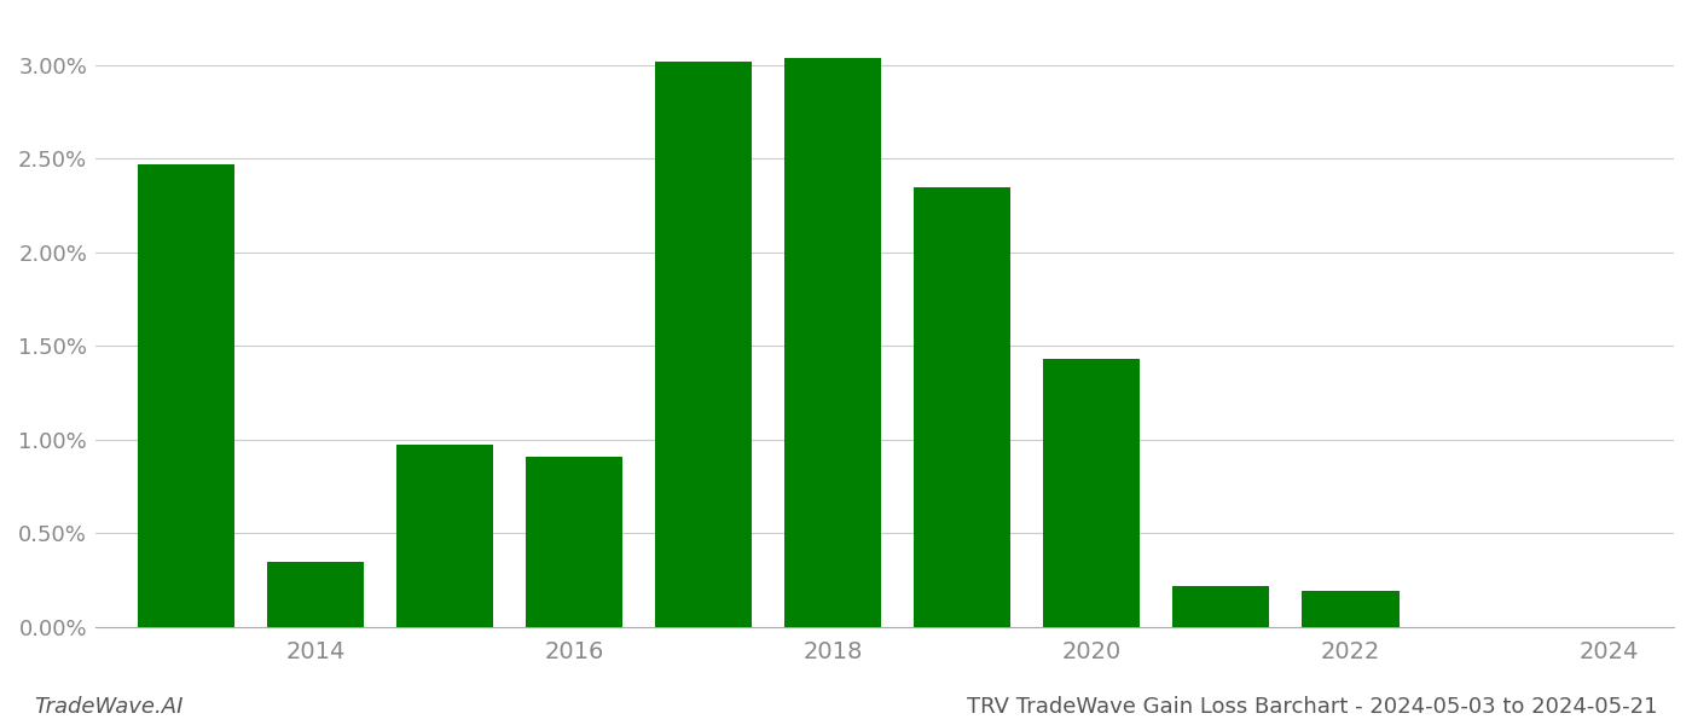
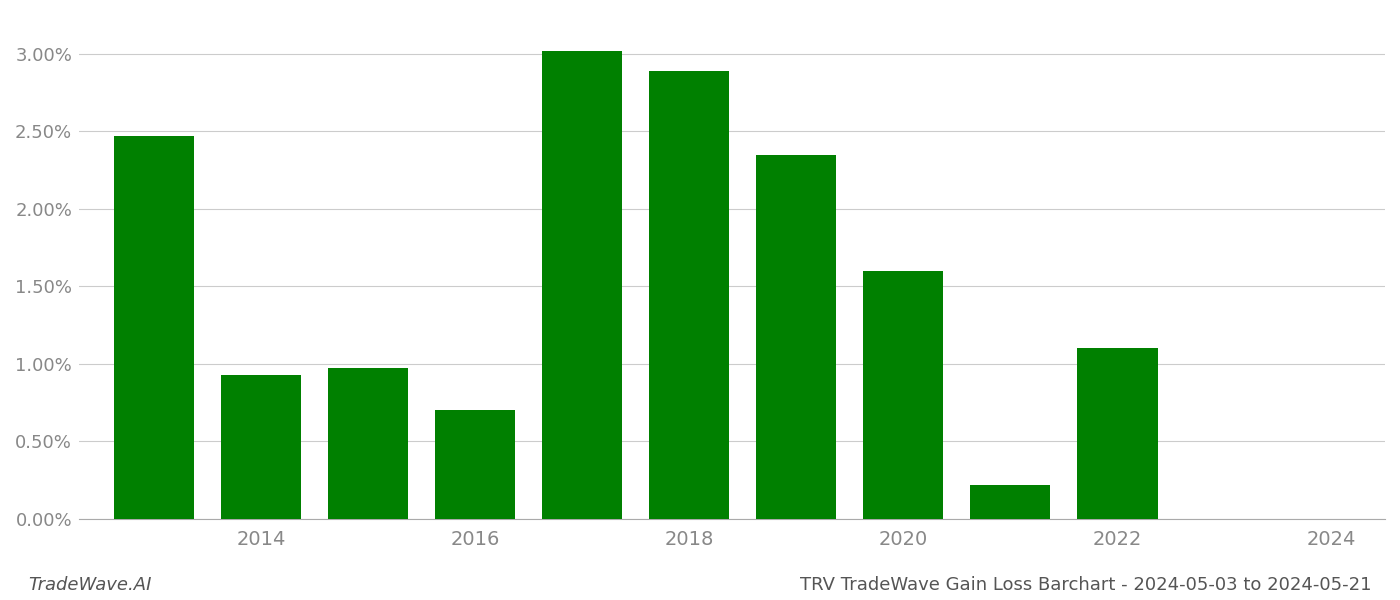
2014: 0.35% -> 0.93%
2016: 0.91% -> 0.70%
2018: 3.04% -> 2.89%
2020: 1.43% -> 1.60%
2022: 0.19% -> 1.10%
